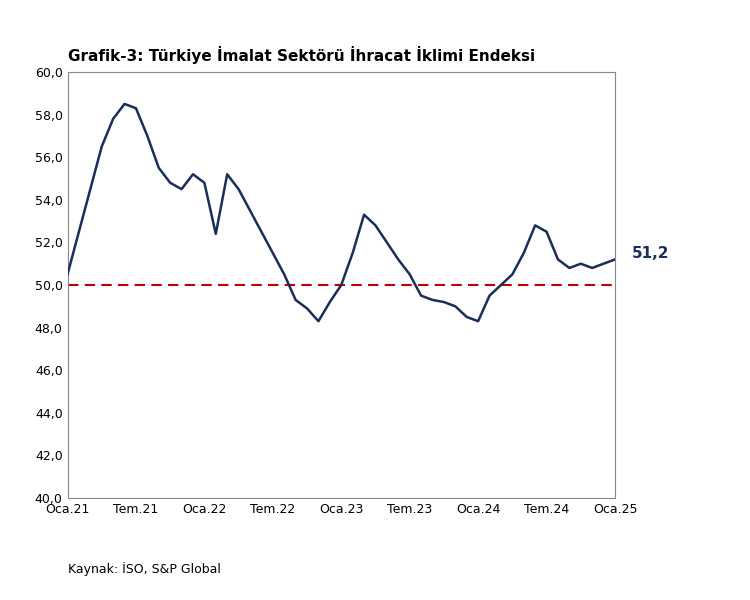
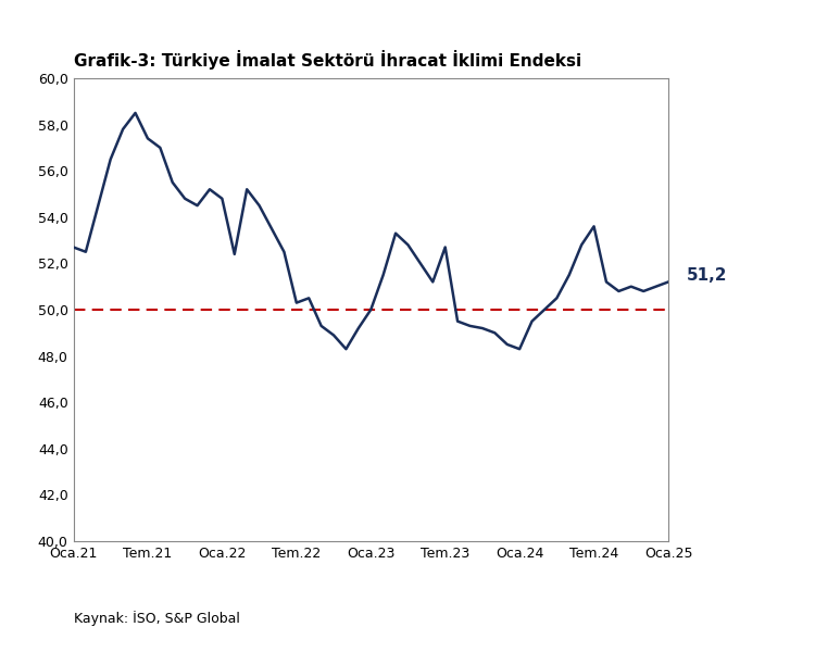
Oca.21: 50,5 -> 52,7
Tem.21: 58,3 -> 57,4
Tem.22: 51,5 -> 50,3
Tem.23: 50,5 -> 52,7
Tem.24: 52,5 -> 53,6
